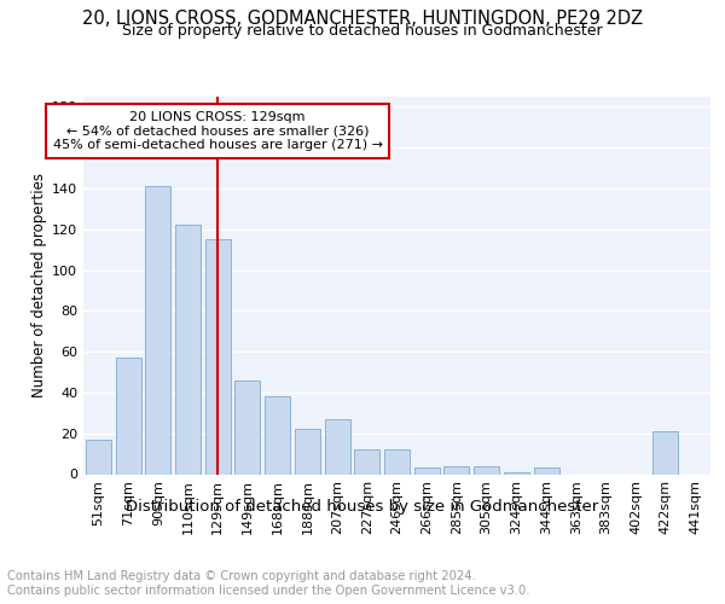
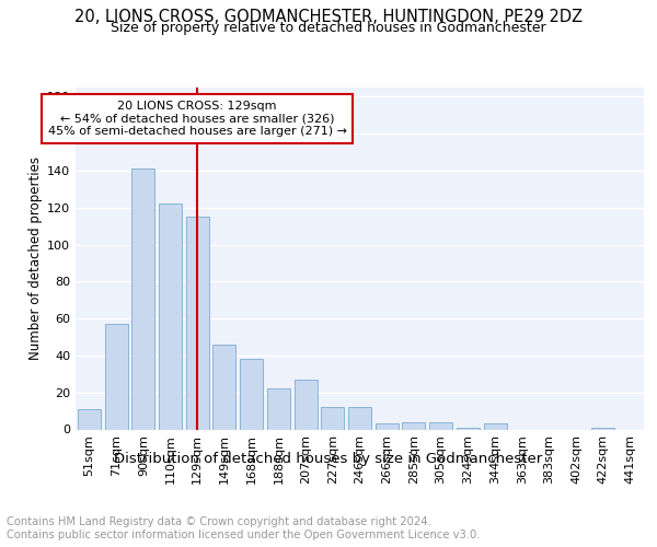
51sqm: 17 -> 11
422sqm: 21 -> 1
